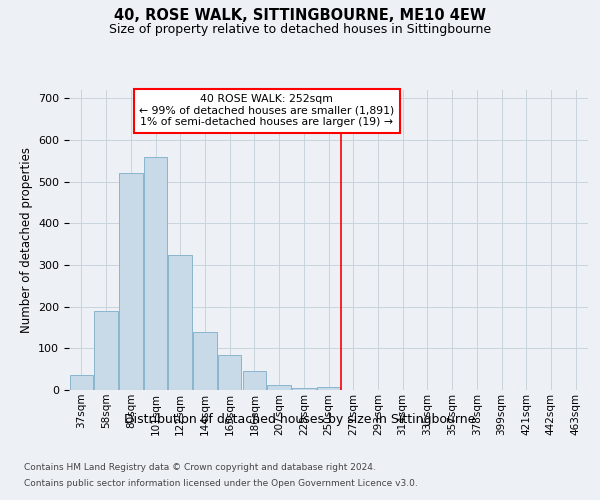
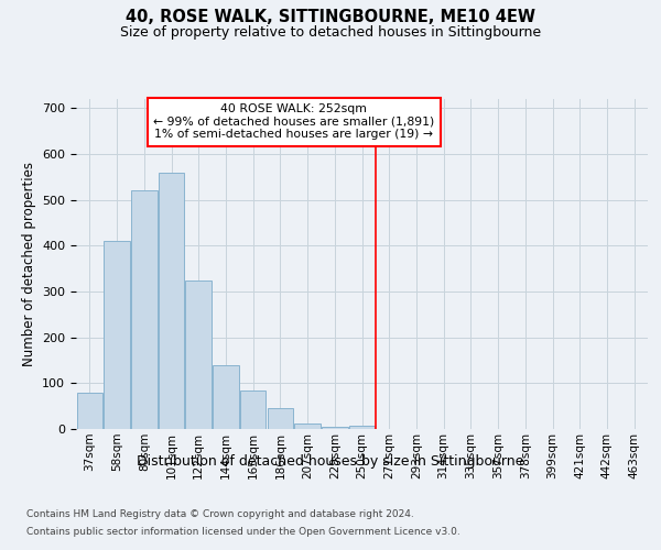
37sqm: 35 -> 80
58sqm: 190 -> 410
